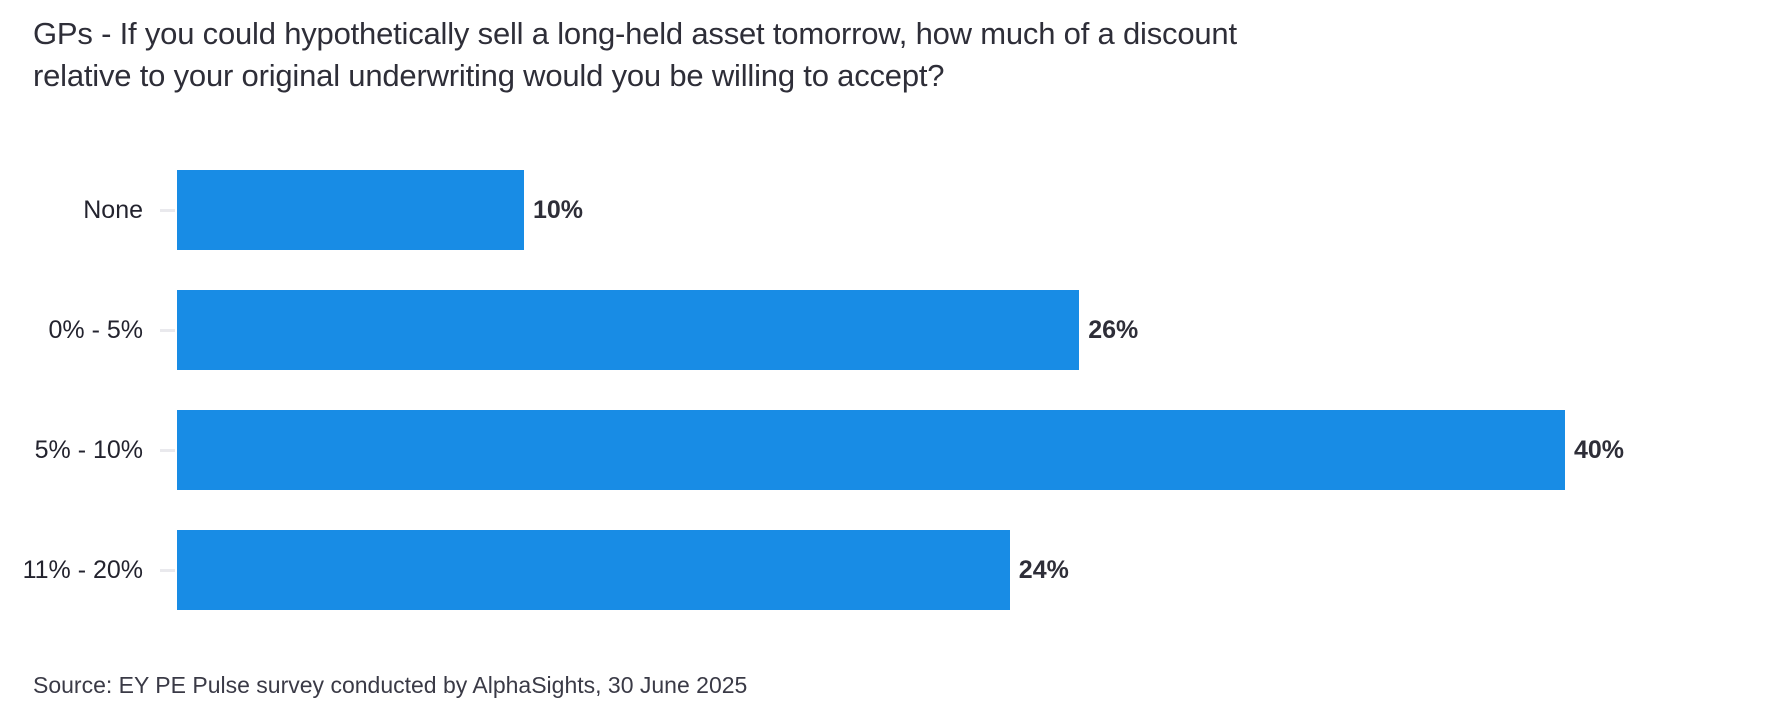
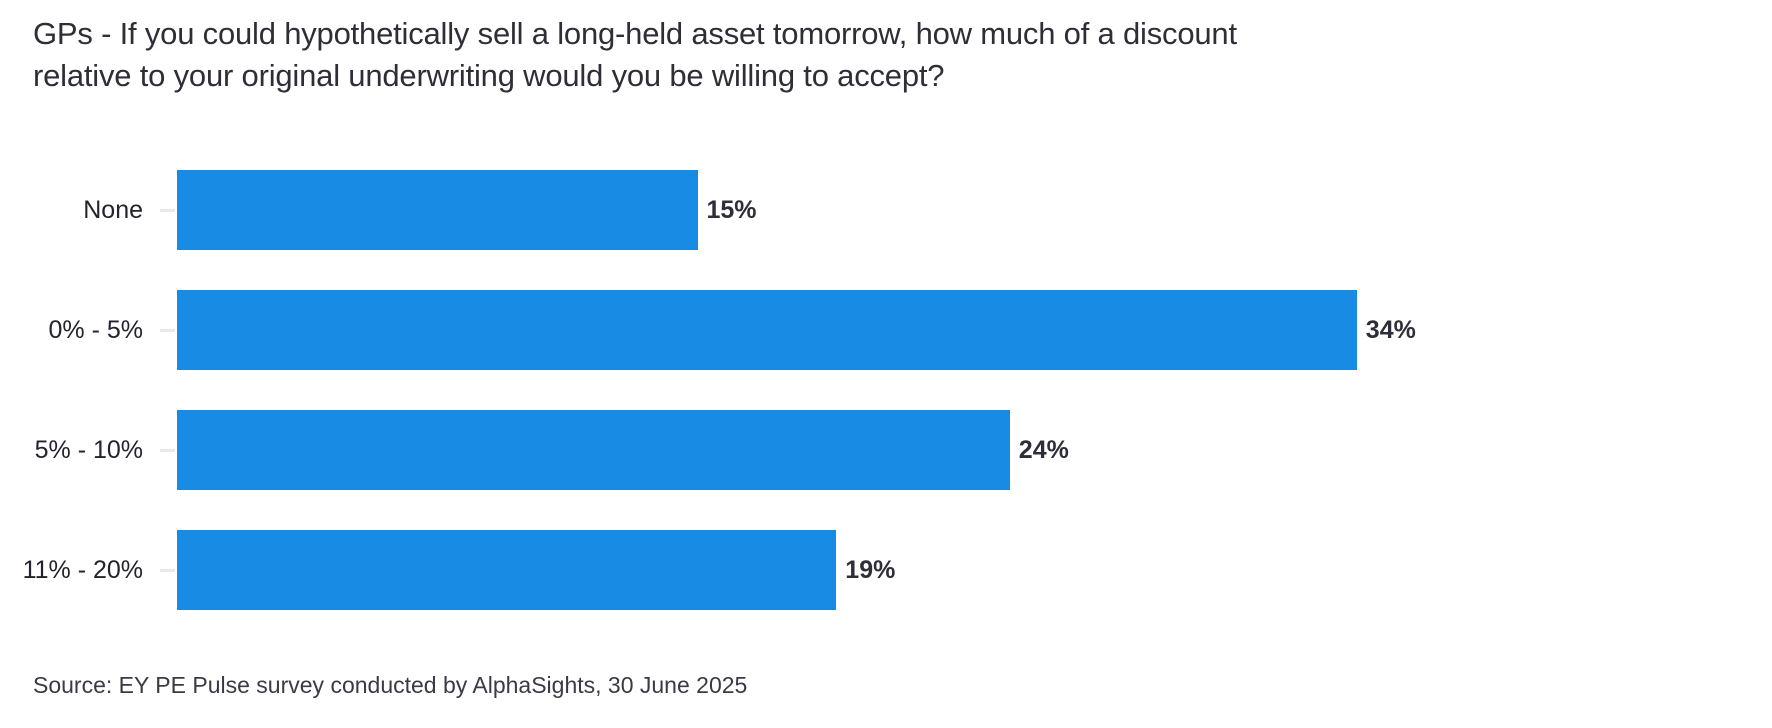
None: 10% -> 15%
0% - 5%: 26% -> 34%
5% - 10%: 40% -> 24%
11% - 20%: 24% -> 19%
